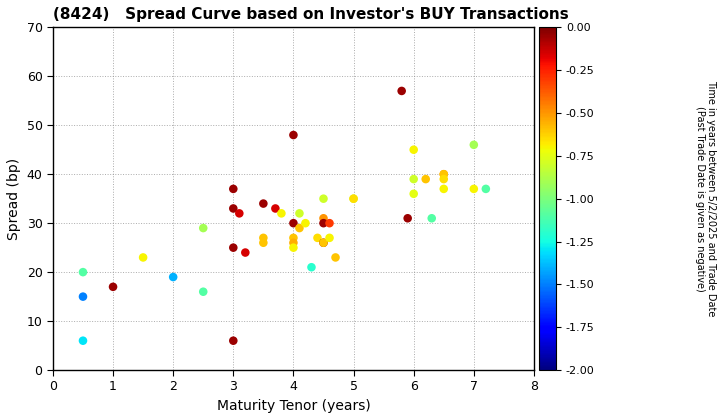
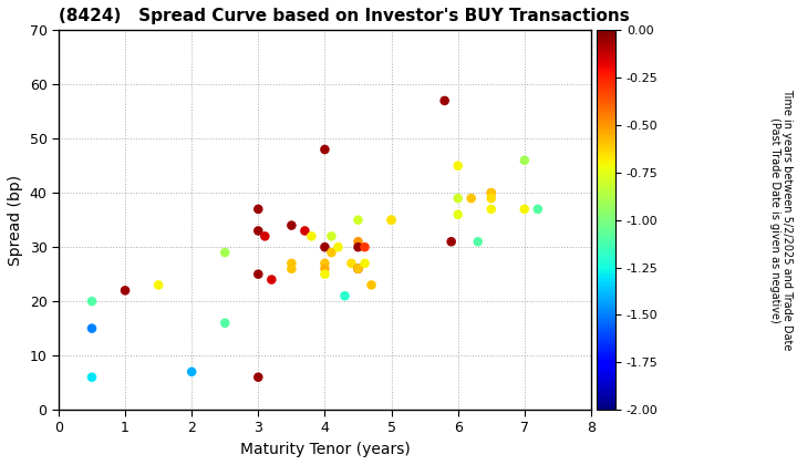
1: 17 -> 22
2: 19 -> 7
